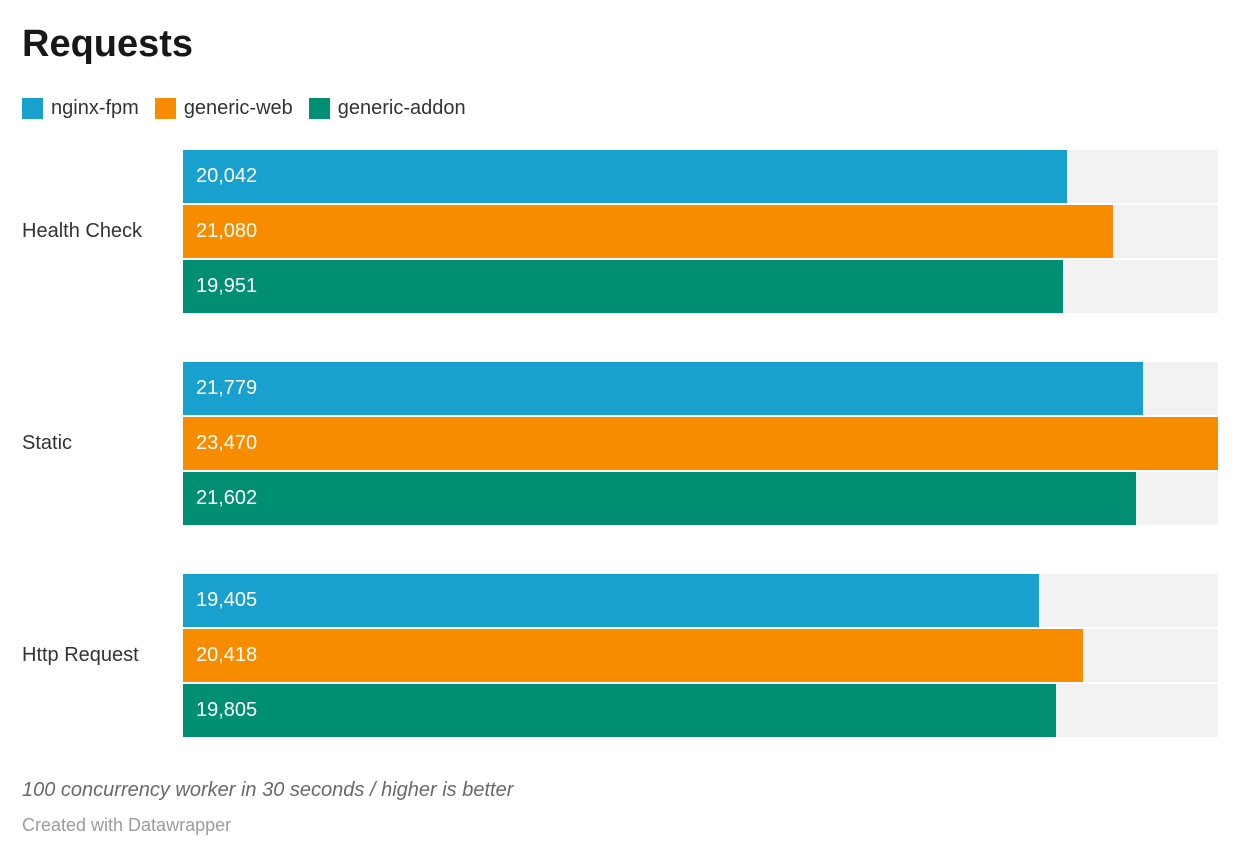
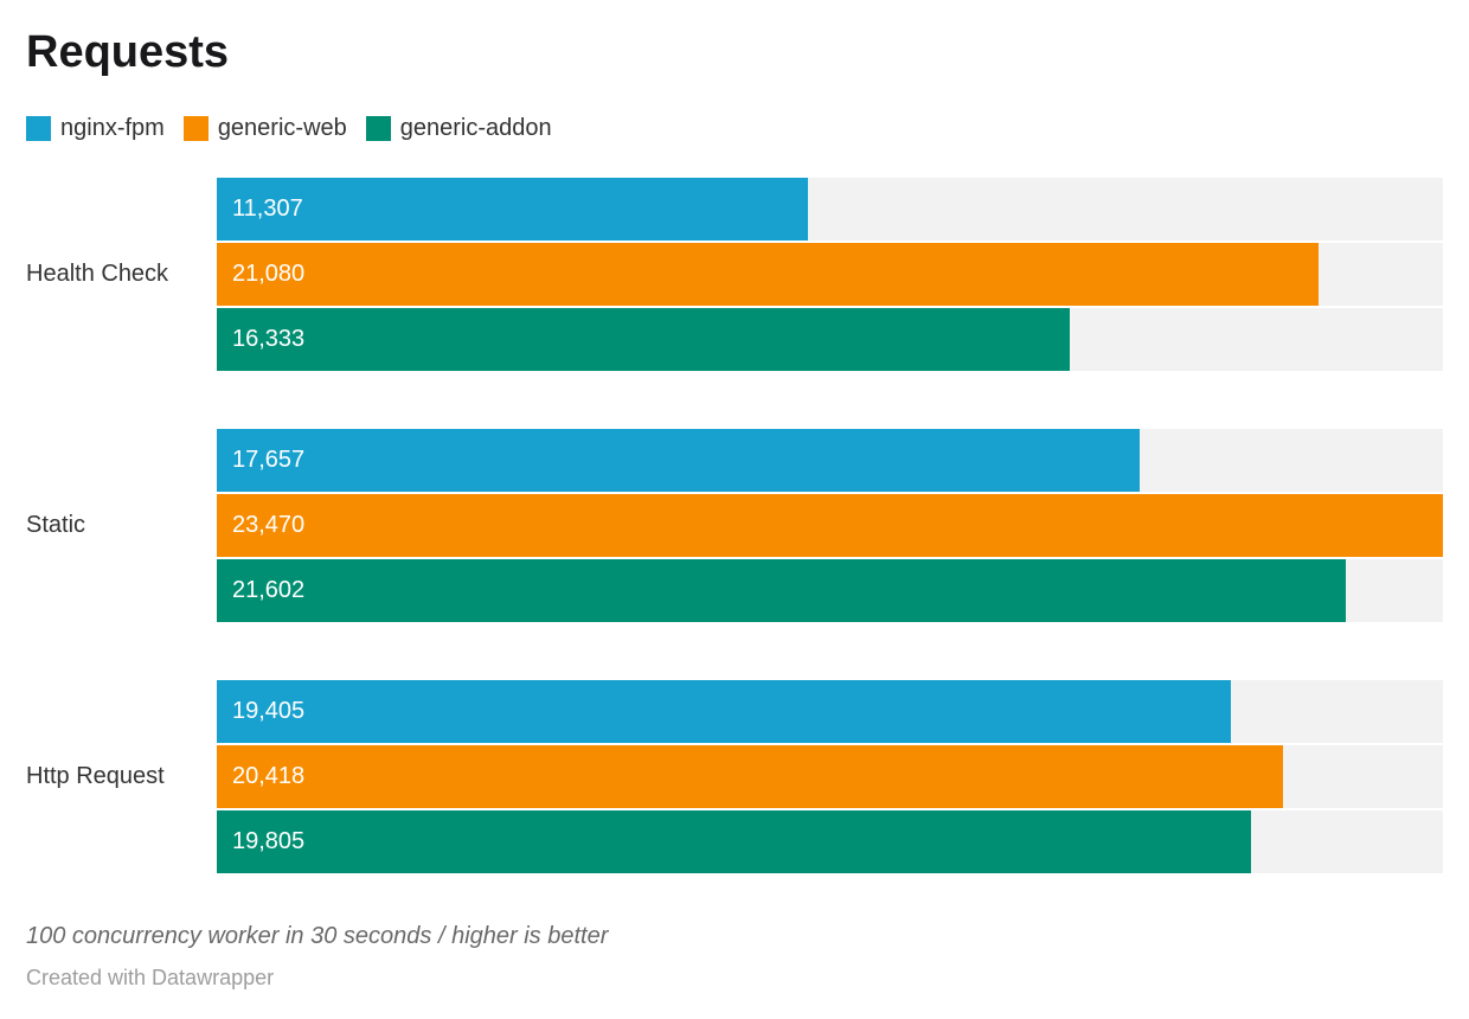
nginx-fpm/Health Check: 20,042 -> 11,307
generic-addon/Health Check: 19,951 -> 16,333
nginx-fpm/Static: 21,779 -> 17,657
